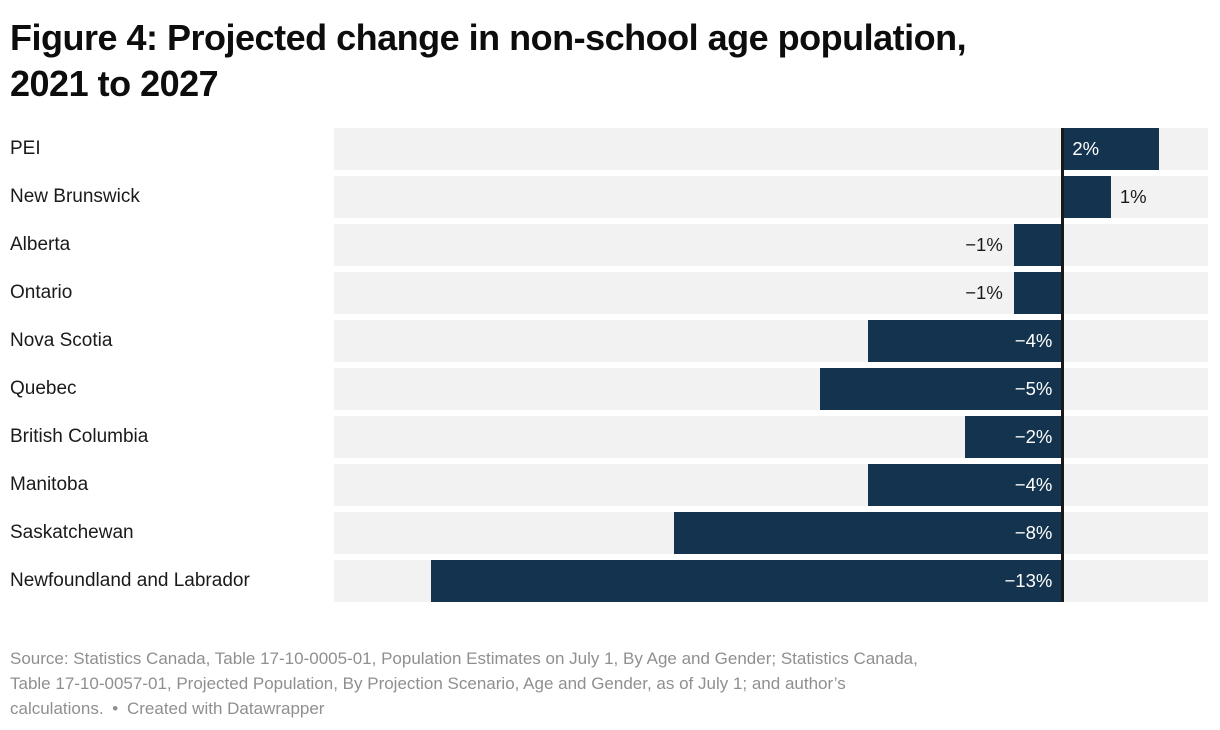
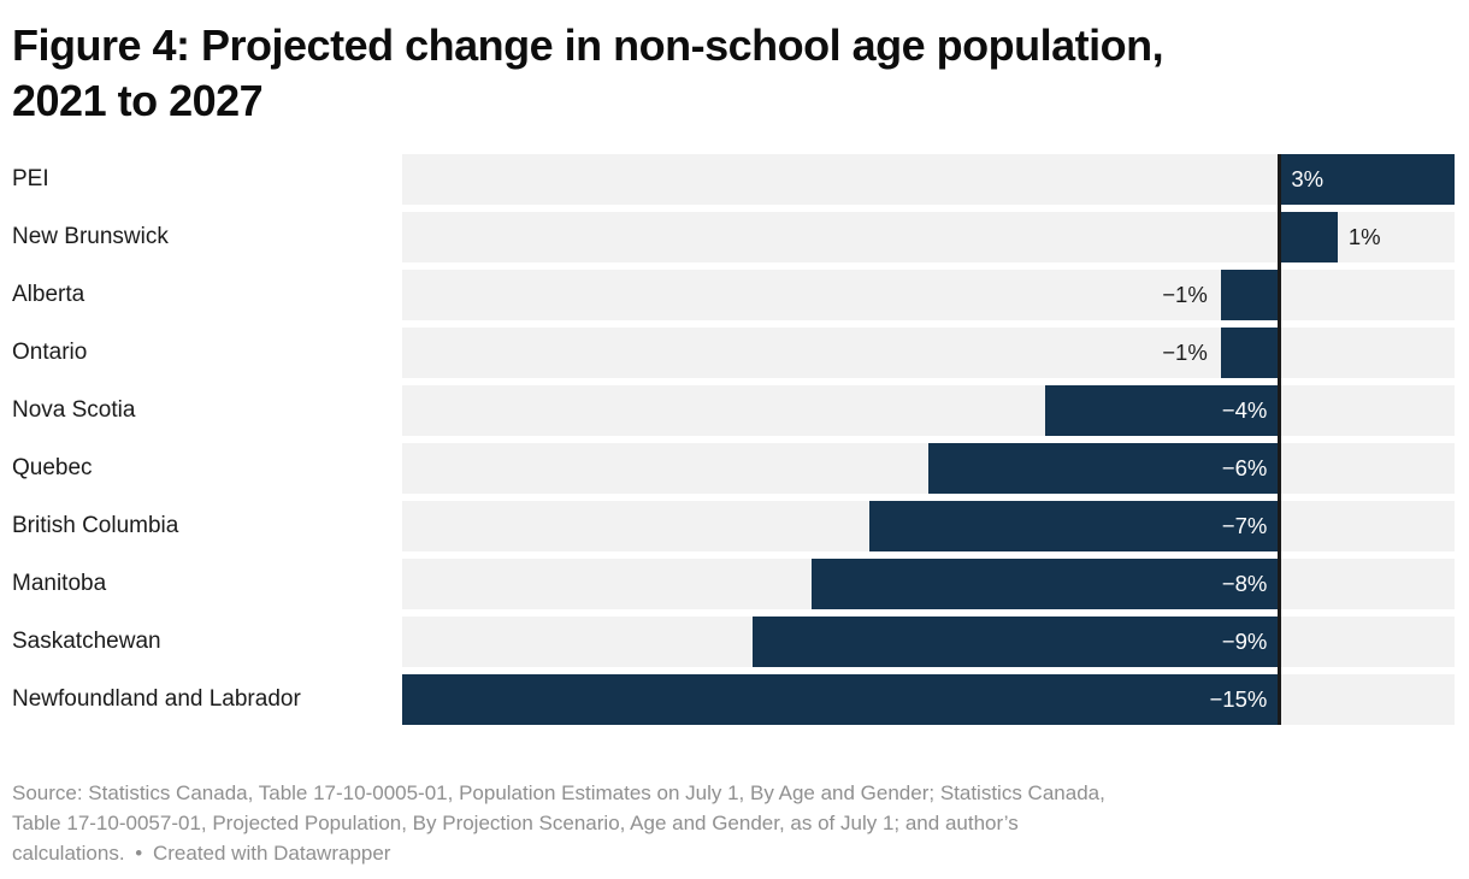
PEI: 2% -> 3%
Quebec: −5% -> −6%
British Columbia: −2% -> −7%
Manitoba: −4% -> −8%
Saskatchewan: −8% -> −9%
Newfoundland and Labrador: −13% -> −15%
